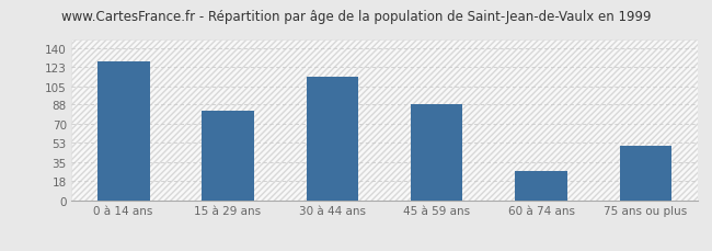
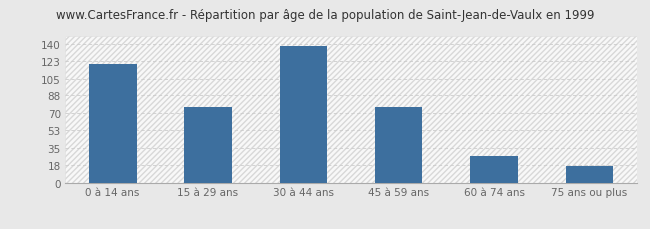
0 à 14 ans: 128 -> 120
15 à 29 ans: 82 -> 76
30 à 44 ans: 114 -> 138
45 à 59 ans: 88 -> 76
75 ans ou plus: 50 -> 17
